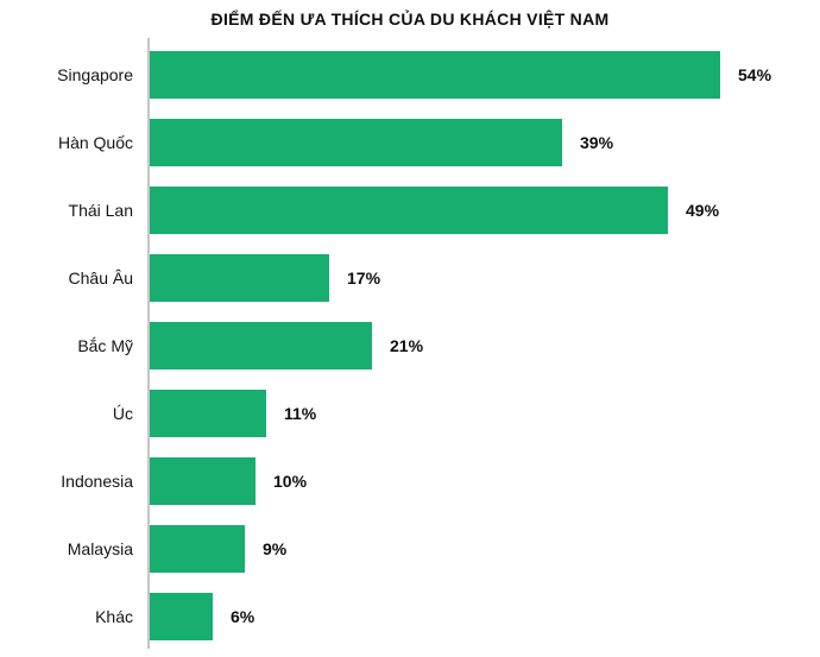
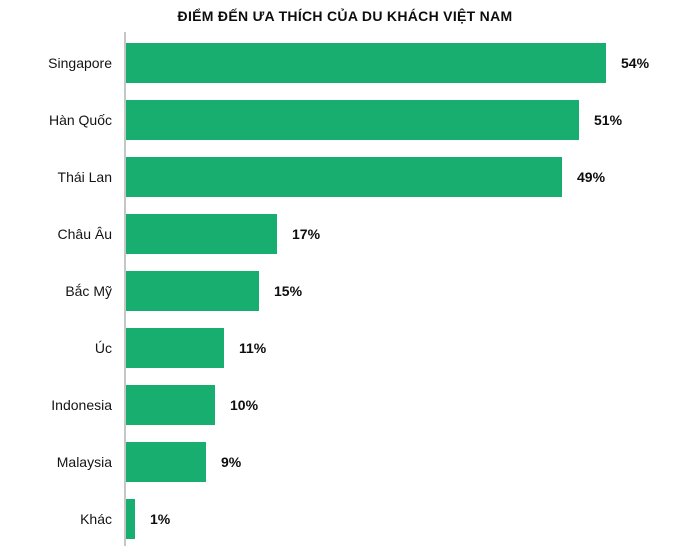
Hàn Quốc: 39% -> 51%
Bắc Mỹ: 21% -> 15%
Khác: 6% -> 1%
